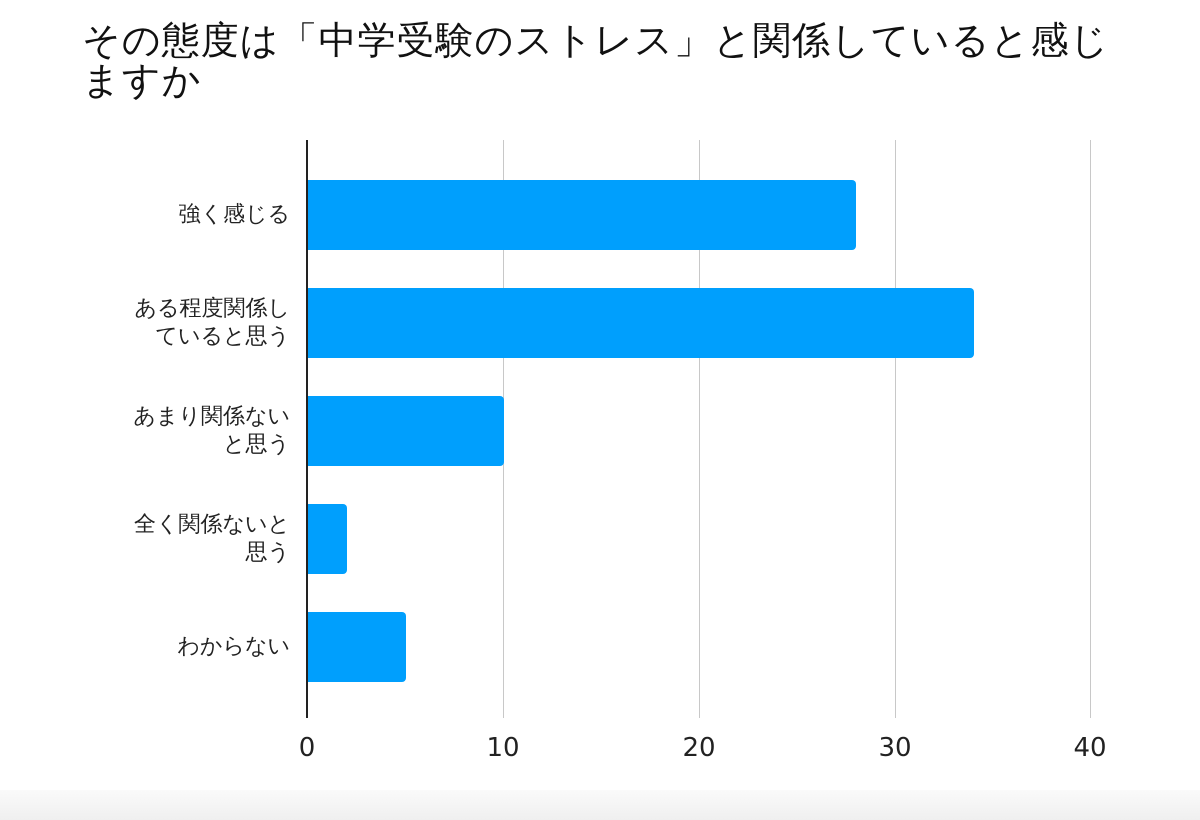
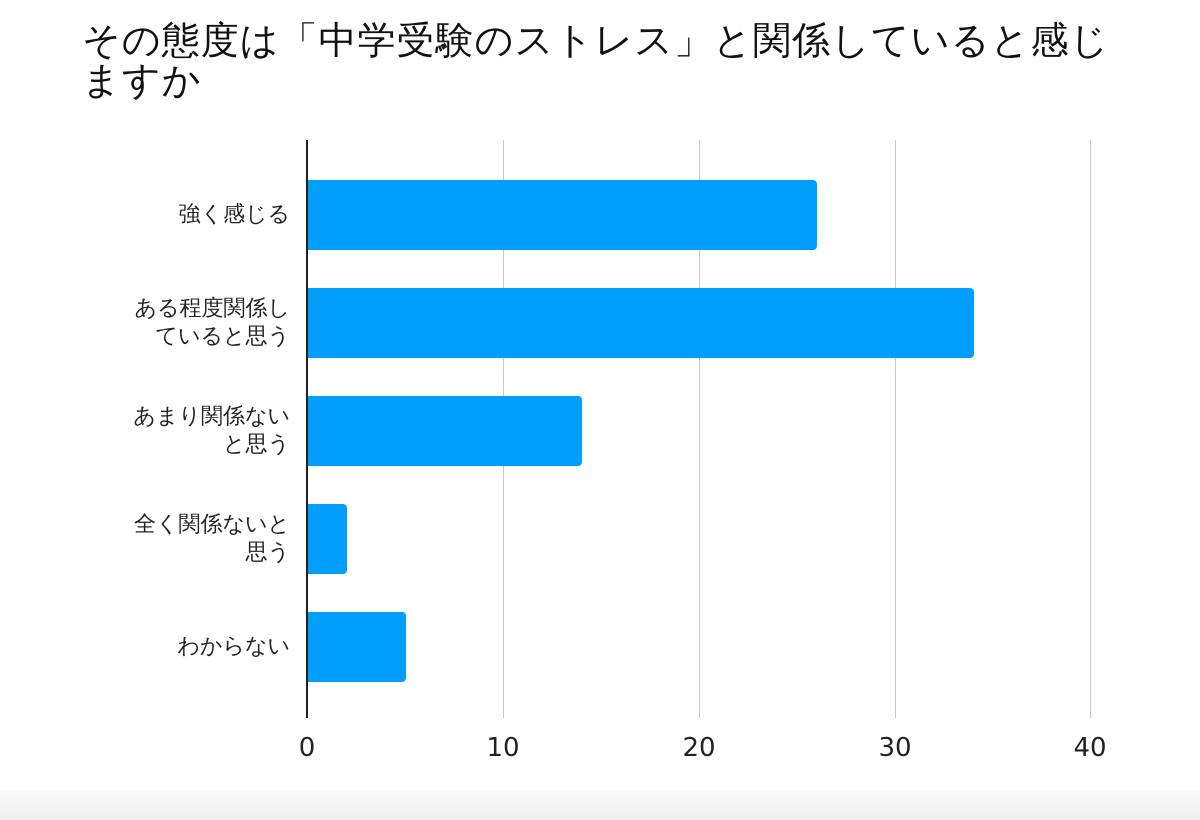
強く感じる: 28 -> 26
あまり関係ないと思う: 10 -> 14
